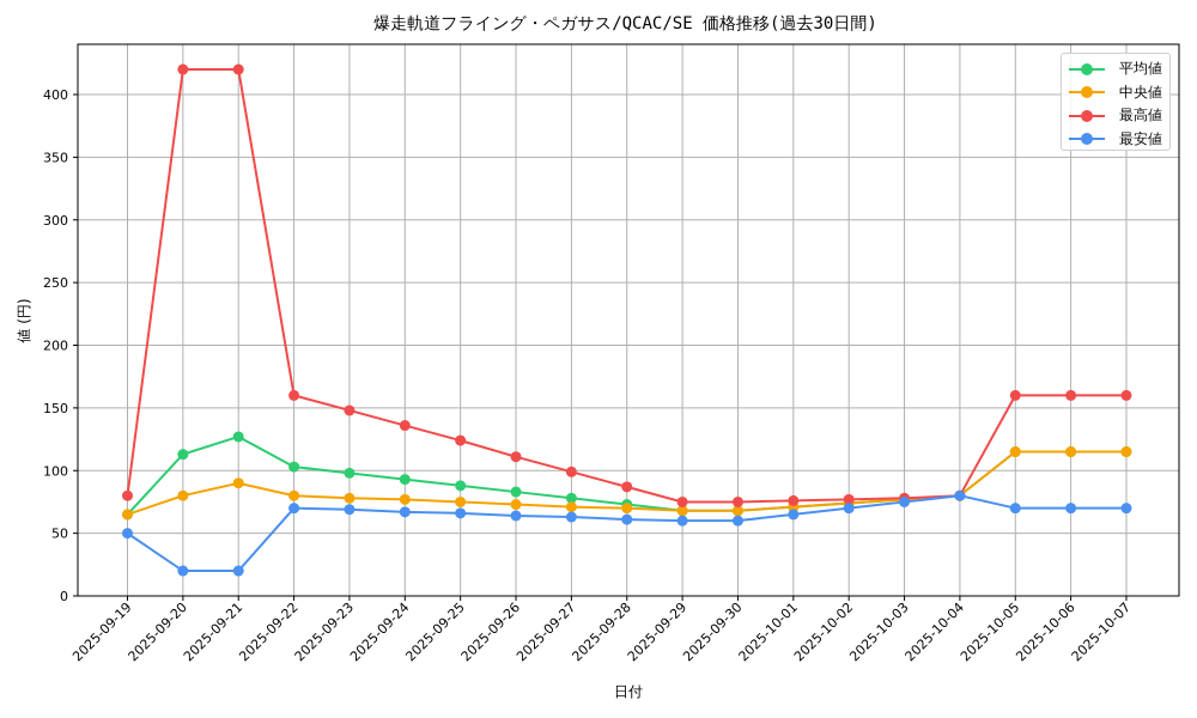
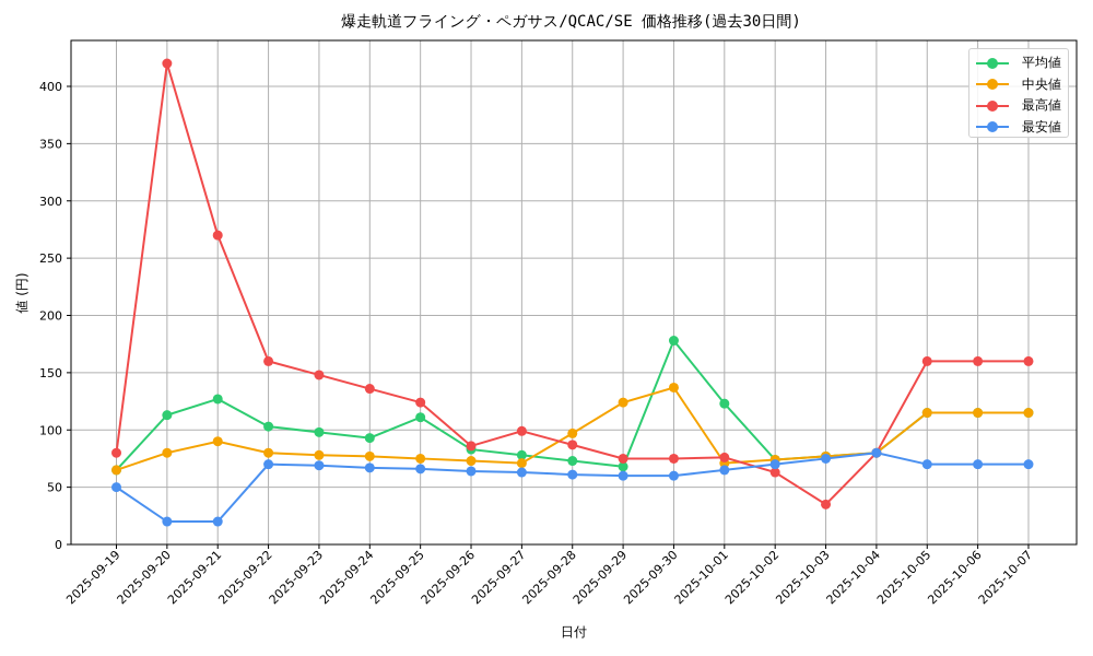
最高値/2025-09-21: 420 -> 270
平均値/2025-09-25: 88 -> 111
最高値/2025-09-26: 111 -> 86
中央値/2025-09-28: 70 -> 97
中央値/2025-09-29: 68 -> 124
平均値/2025-09-30: 68 -> 178
中央値/2025-09-30: 68 -> 137
平均値/2025-10-01: 71 -> 123
最高値/2025-10-02: 77 -> 63
最高値/2025-10-03: 78 -> 35
